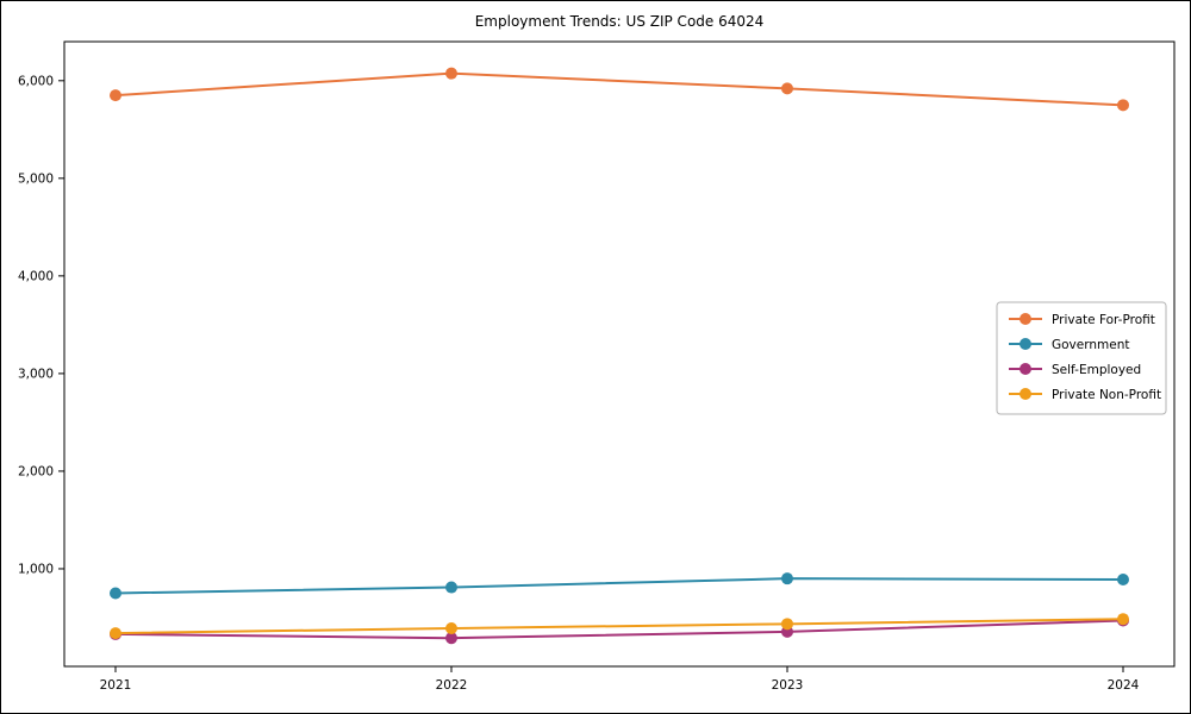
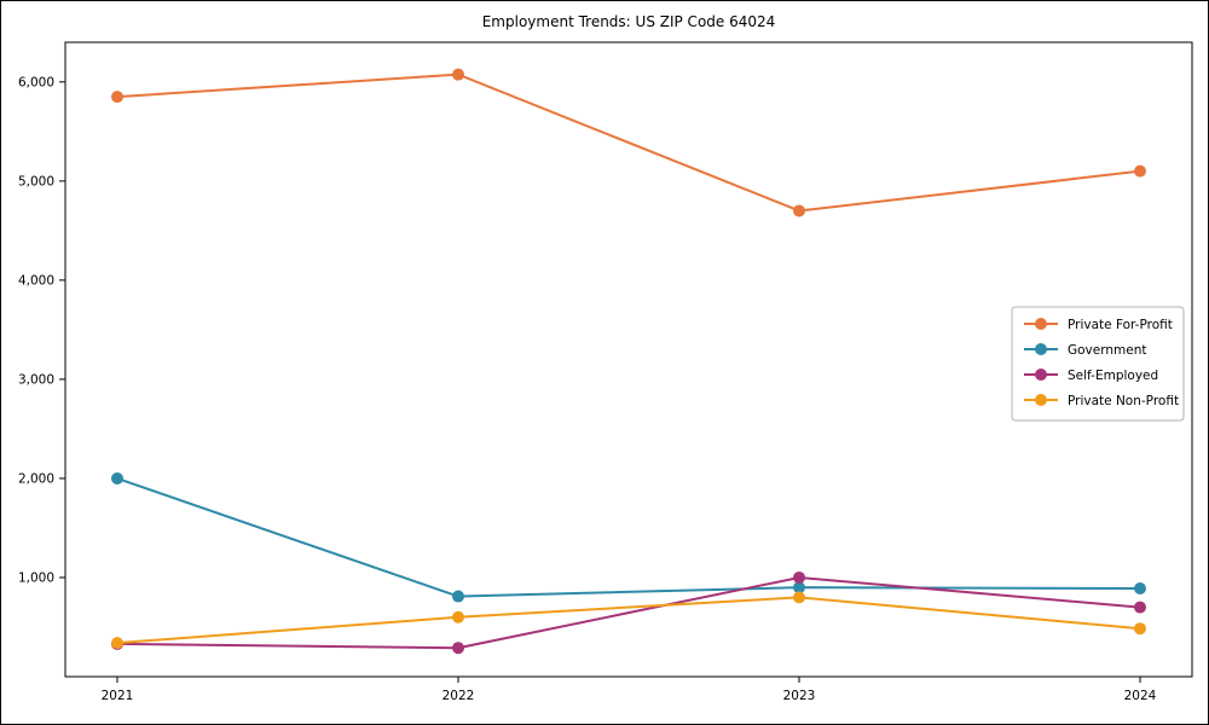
Government/2021: 800 -> 2000
Private Non-Profit/2022: 400 -> 600
Private For-Profit/2023: 5900 -> 4700
Self-Employed/2023: 400 -> 1000
Private Non-Profit/2023: 400 -> 800
Private For-Profit/2024: 5800 -> 5100
Self-Employed/2024: 500 -> 700
